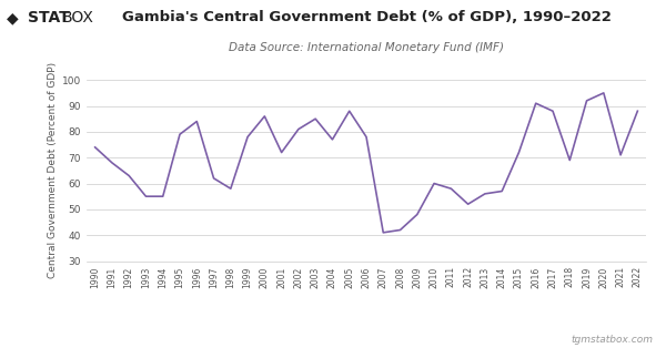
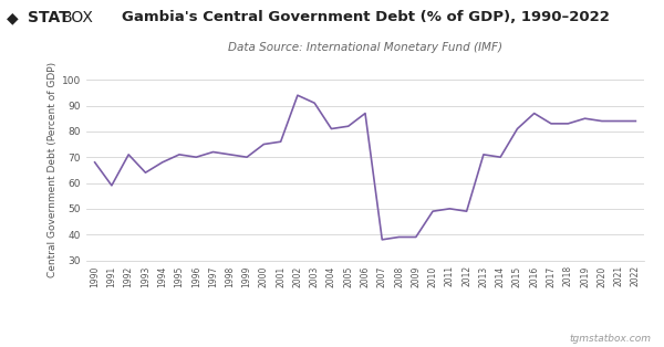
1990: 74 -> 68
1991: 68 -> 59
1992: 63 -> 71
1993: 55 -> 64
1994: 55 -> 68
1995: 79 -> 71
1996: 84 -> 70
1997: 62 -> 72
1998: 58 -> 71
1999: 78 -> 70
2000: 86 -> 75
2001: 72 -> 76
2002: 81 -> 94
2003: 85 -> 91
2004: 77 -> 81
2005: 88 -> 82
2006: 78 -> 87
2007: 41 -> 38
2008: 42 -> 39
2009: 48 -> 39
2010: 60 -> 49
2011: 58 -> 50
2012: 52 -> 49
2013: 56 -> 71
2014: 57 -> 70
2015: 72 -> 81
2016: 91 -> 87
2017: 88 -> 83
2018: 69 -> 83
2019: 92 -> 85
2020: 95 -> 84
2021: 71 -> 84
2022: 88 -> 84
